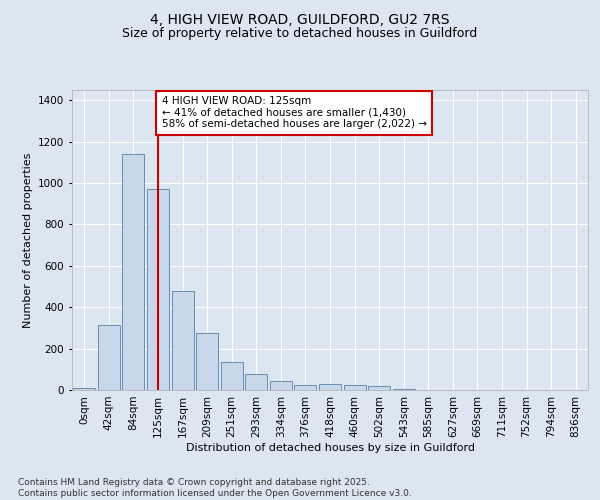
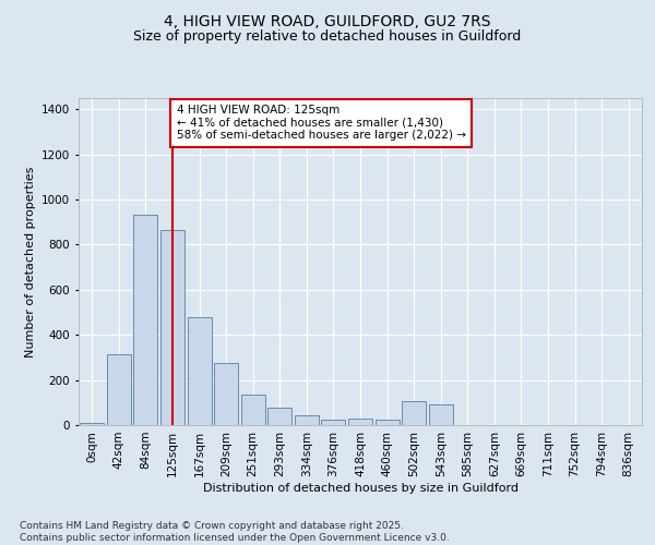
84sqm: 1140 -> 935
125sqm: 970 -> 865
502sqm: 20 -> 105
543sqm: 5 -> 90
